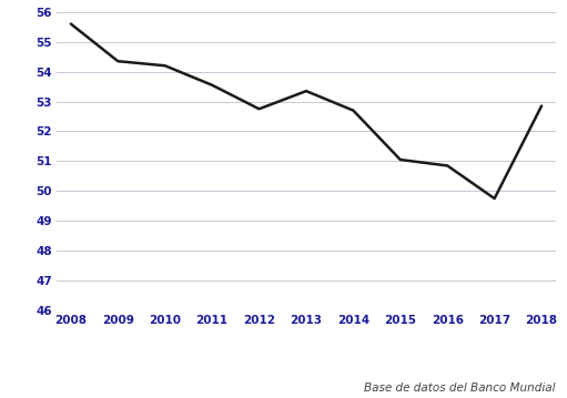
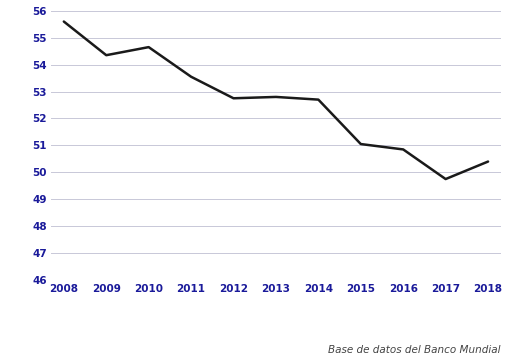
2010: 54.20 -> 54.65
2013: 53.35 -> 52.80
2018: 52.85 -> 50.40
